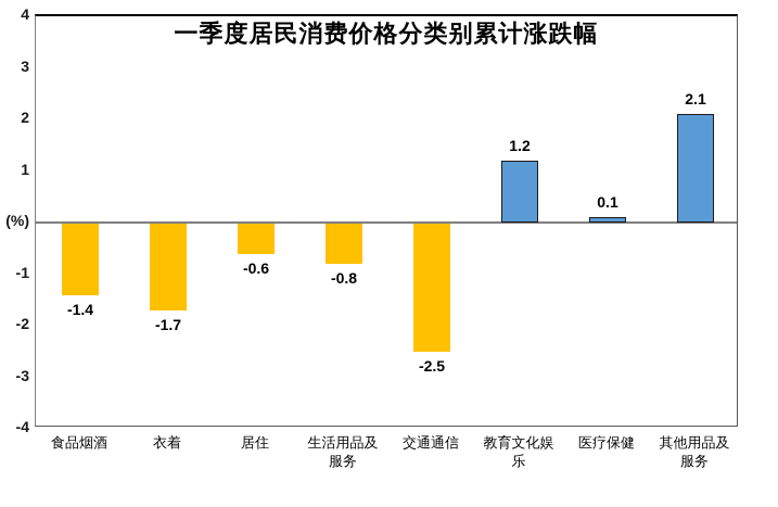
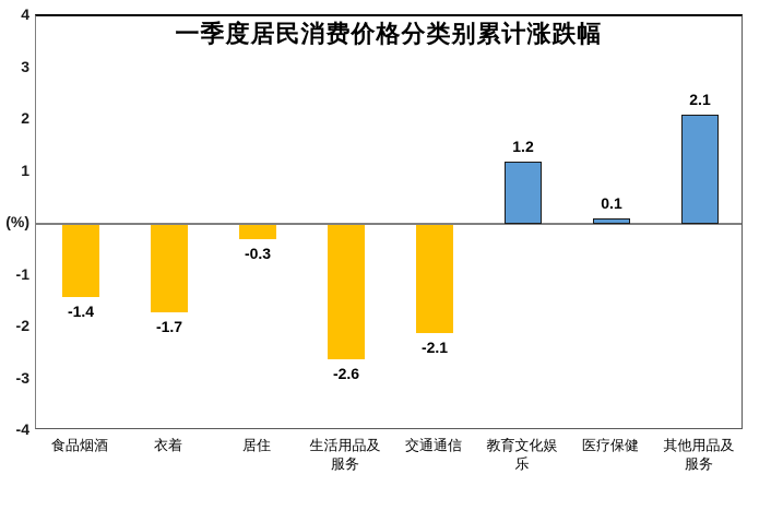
居住: -0.6 -> -0.3
生活用品及服务: -0.8 -> -2.6
交通通信: -2.5 -> -2.1
